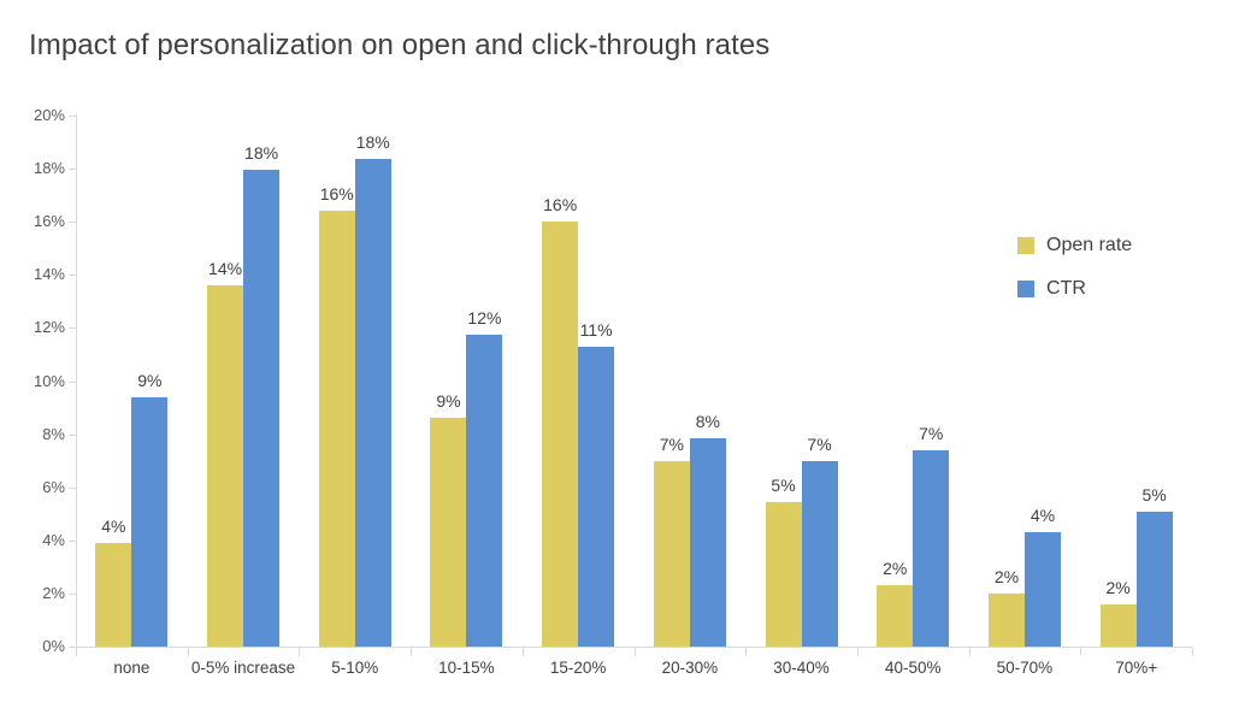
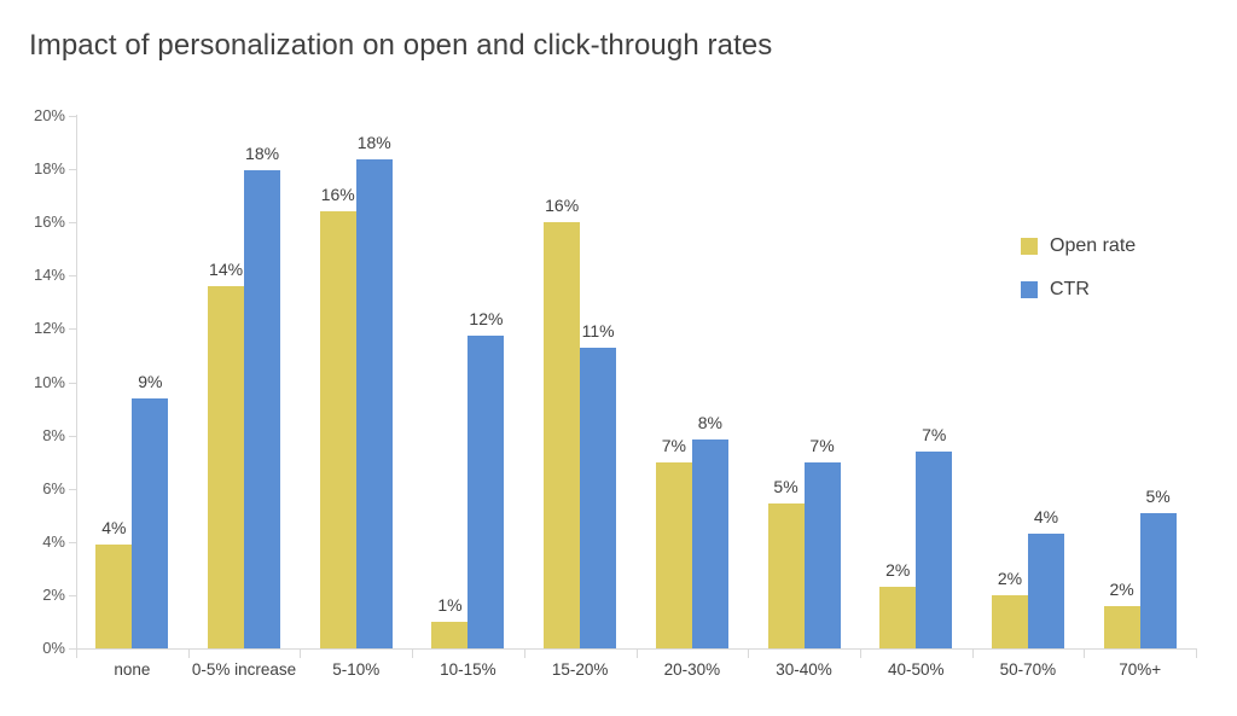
Open rate/10-15%: 9% -> 1%
